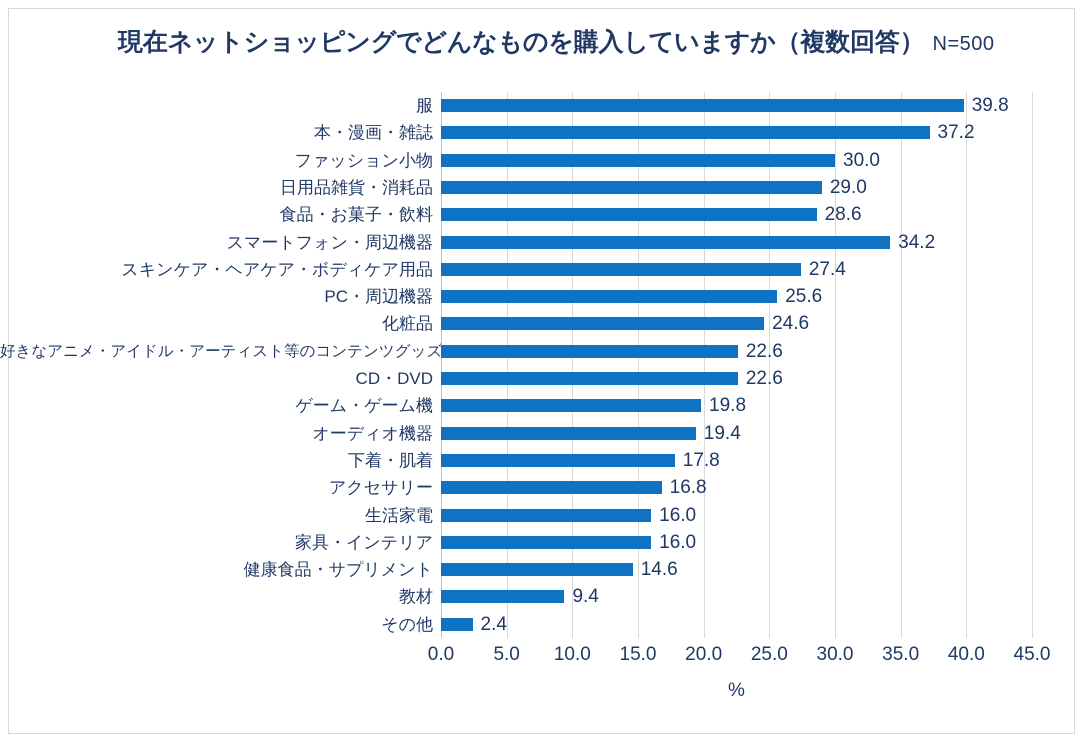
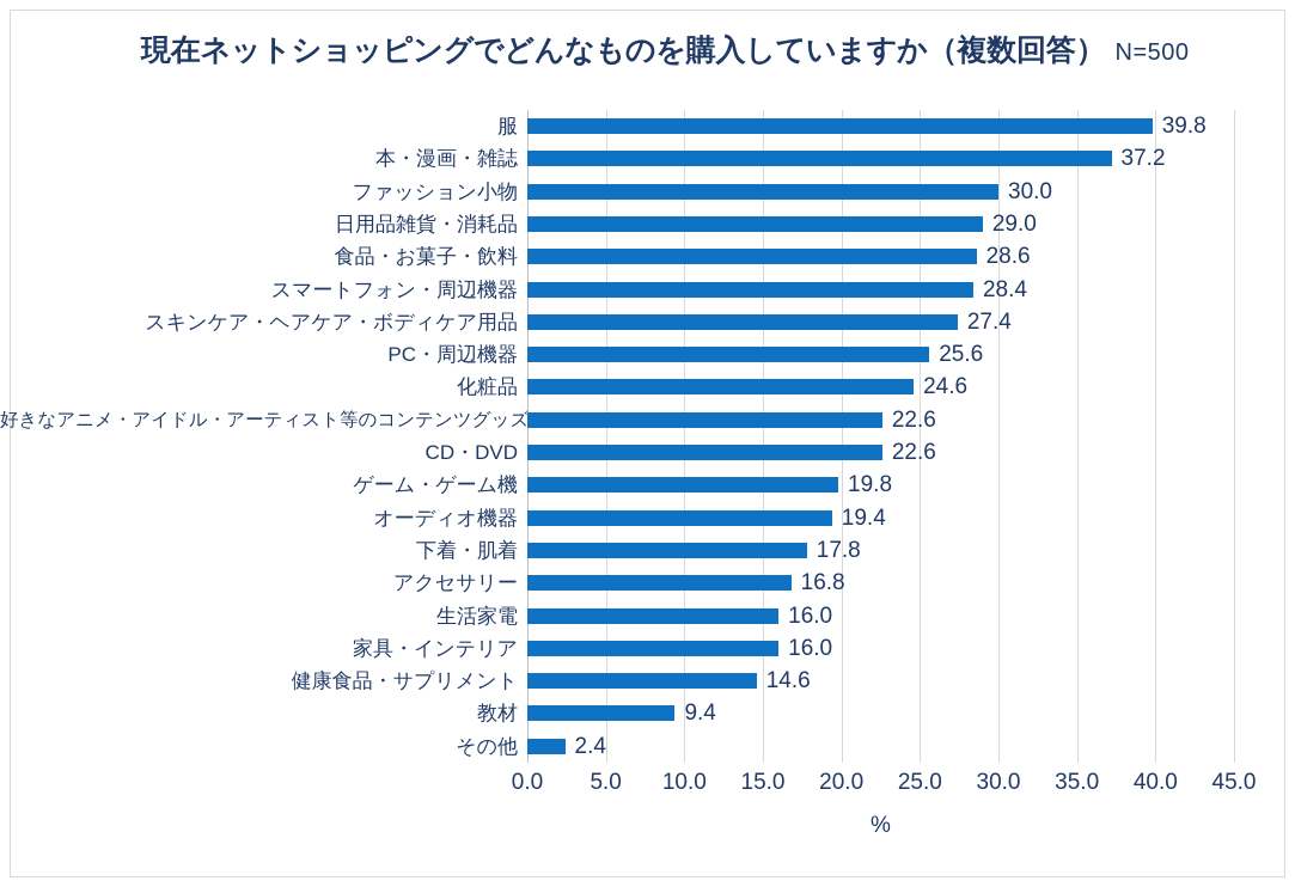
スマートフォン・周辺機器: 34.2 -> 28.4
